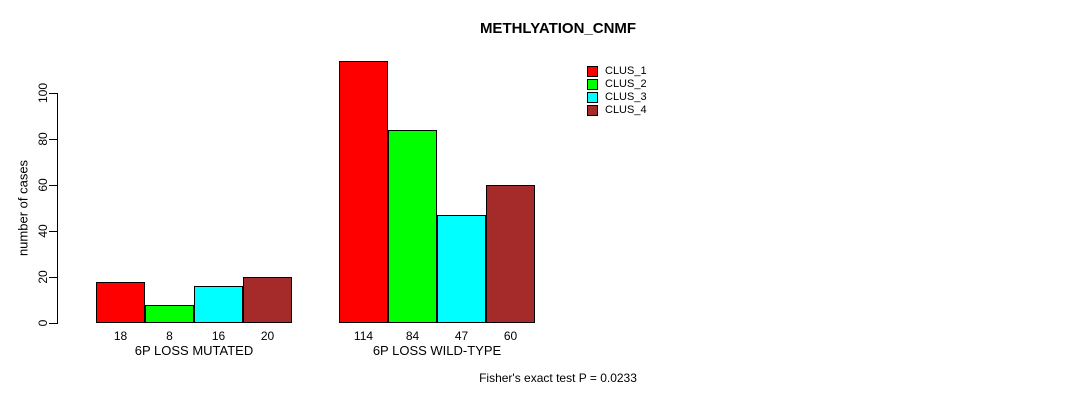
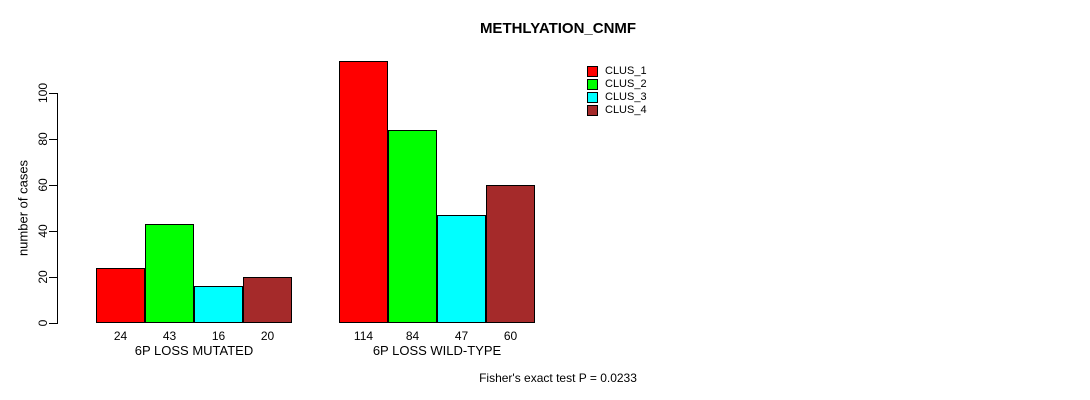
CLUS_1/6P LOSS MUTATED: 18 -> 24
CLUS_2/6P LOSS MUTATED: 8 -> 43
